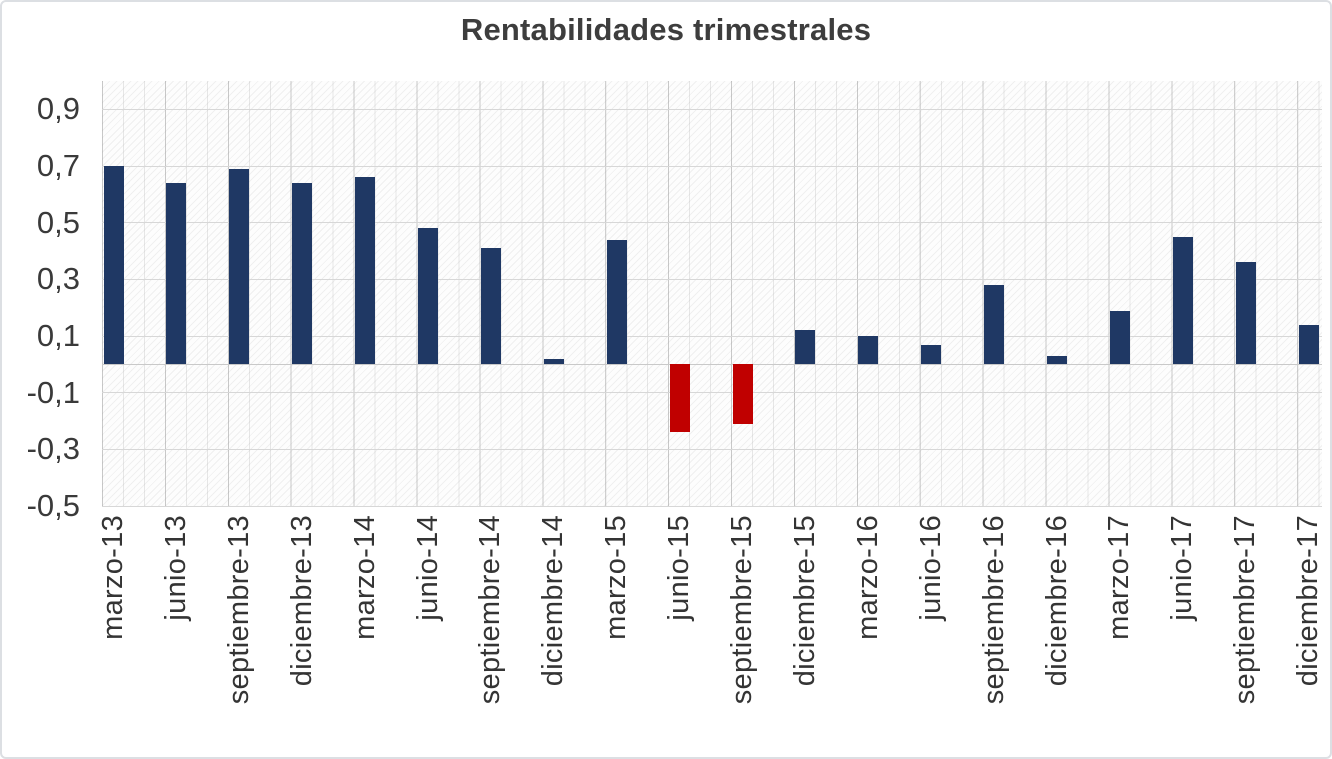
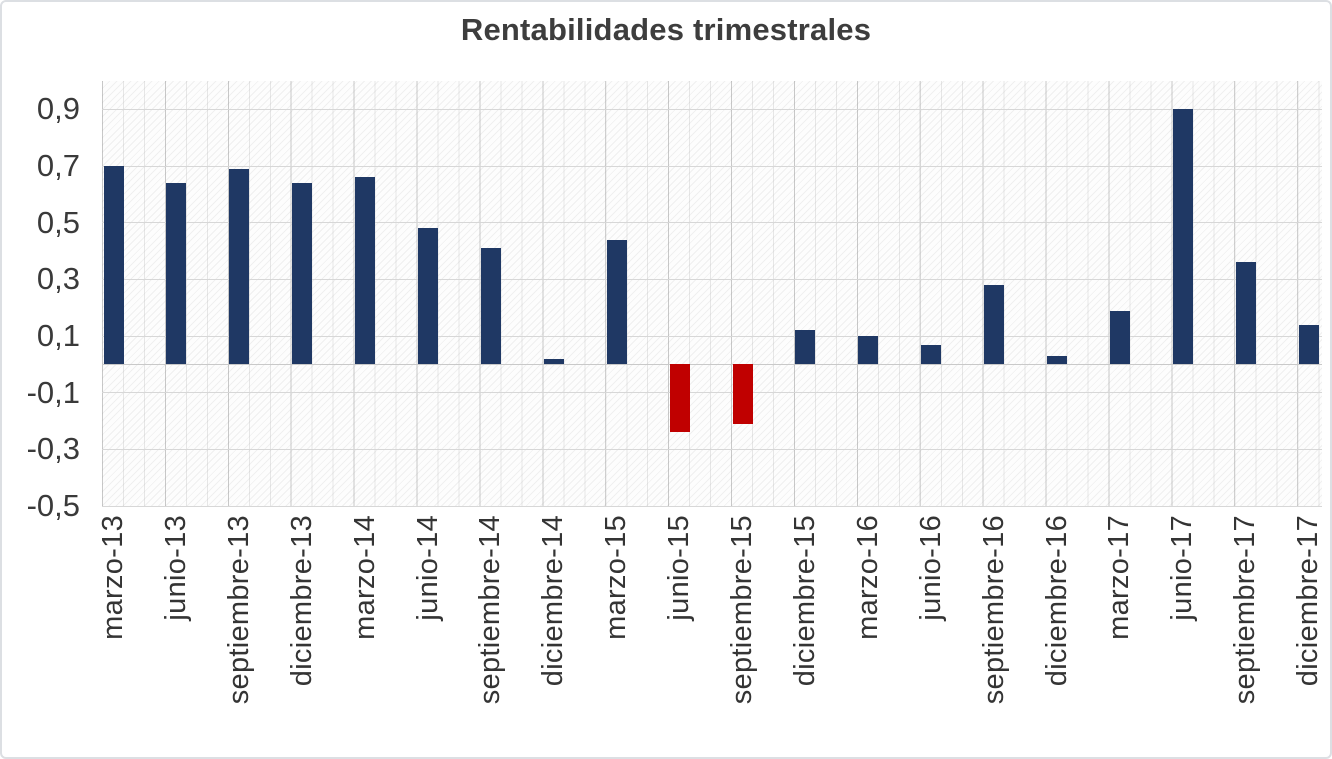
junio-17: 0,45 -> 0,90
